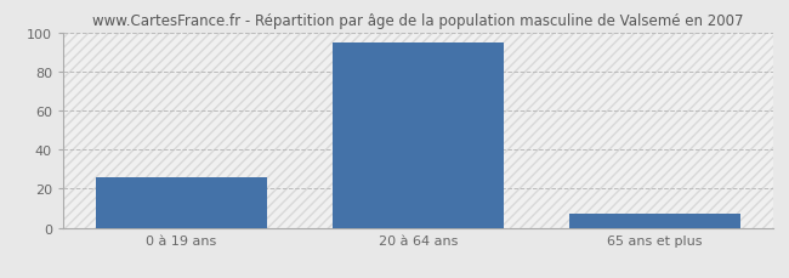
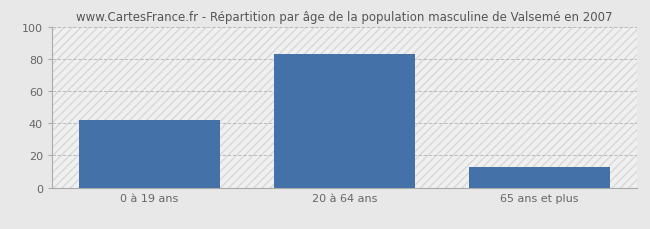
0 à 19 ans: 26 -> 42
20 à 64 ans: 95 -> 83
65 ans et plus: 7 -> 13
